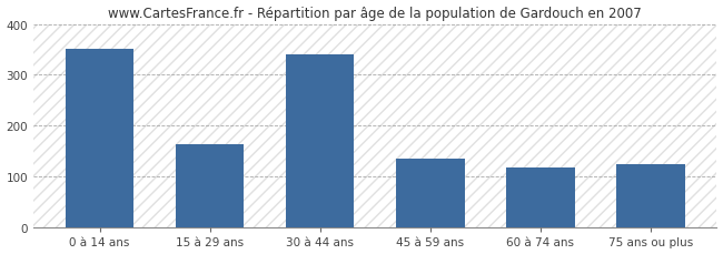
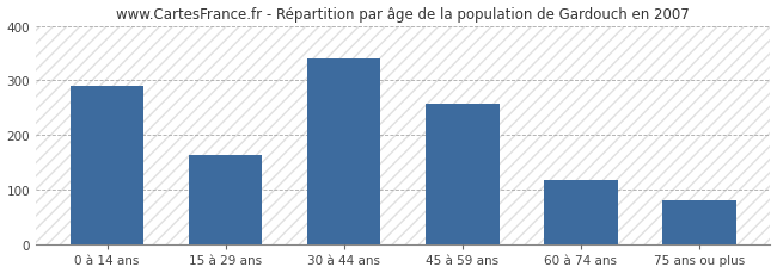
0 à 14 ans: 350 -> 291
45 à 59 ans: 135 -> 258
75 ans ou plus: 125 -> 80
